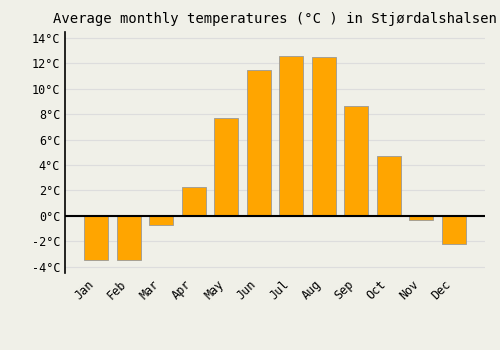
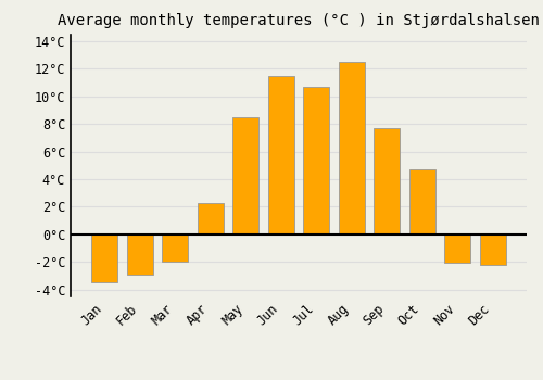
Feb: -3.5°C -> -2.9°C
Mar: -0.7°C -> -2.0°C
May: 7.7°C -> 8.5°C
Jul: 12.6°C -> 10.7°C
Sep: 8.6°C -> 7.7°C
Nov: -0.3°C -> -2.1°C
